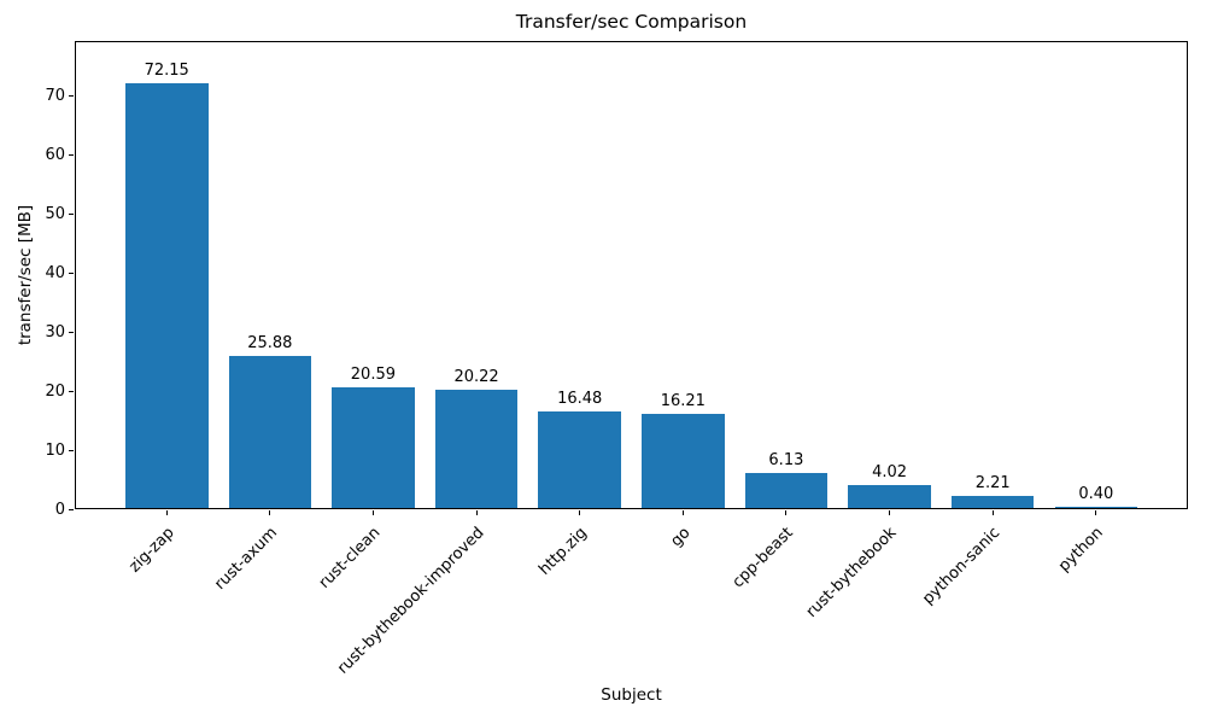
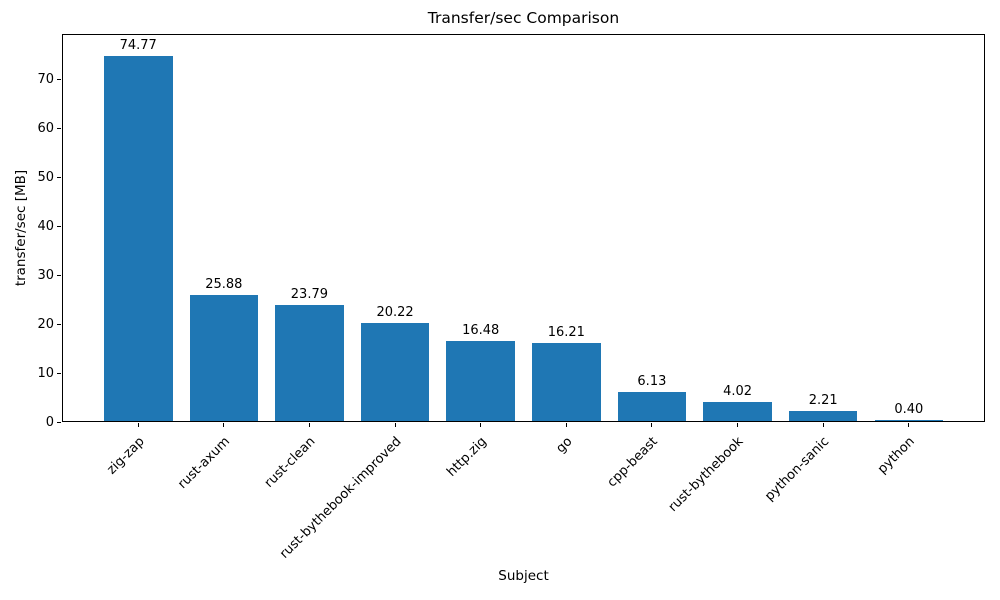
zig-zap: 72.15 -> 74.77
rust-clean: 20.59 -> 23.79
